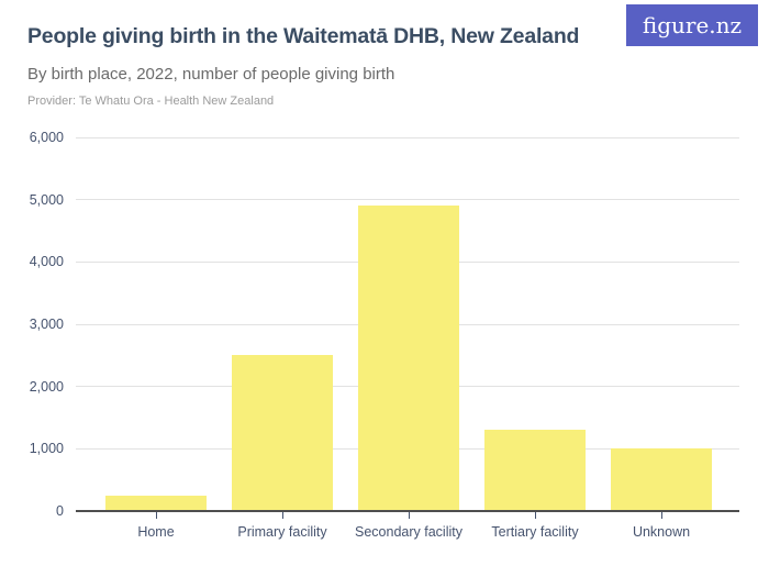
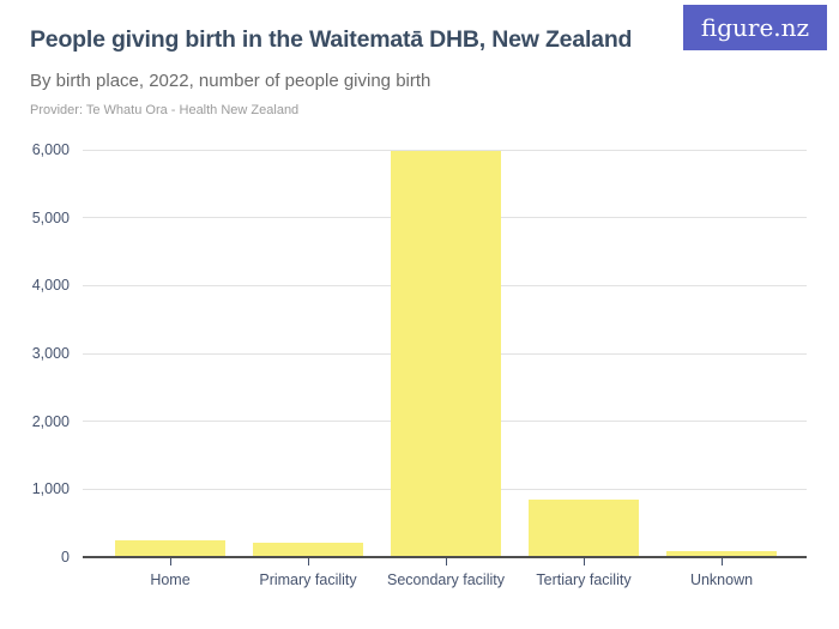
Primary facility: 2500 -> 200
Secondary facility: 4900 -> 6000
Tertiary facility: 1300 -> 800
Unknown: 1000 -> 100
